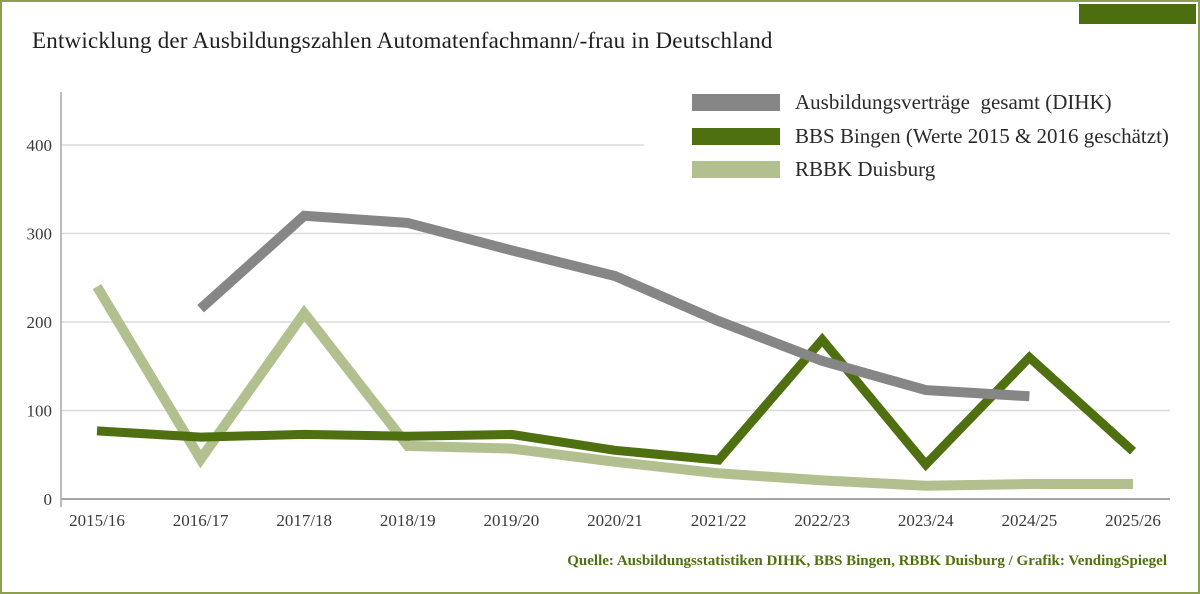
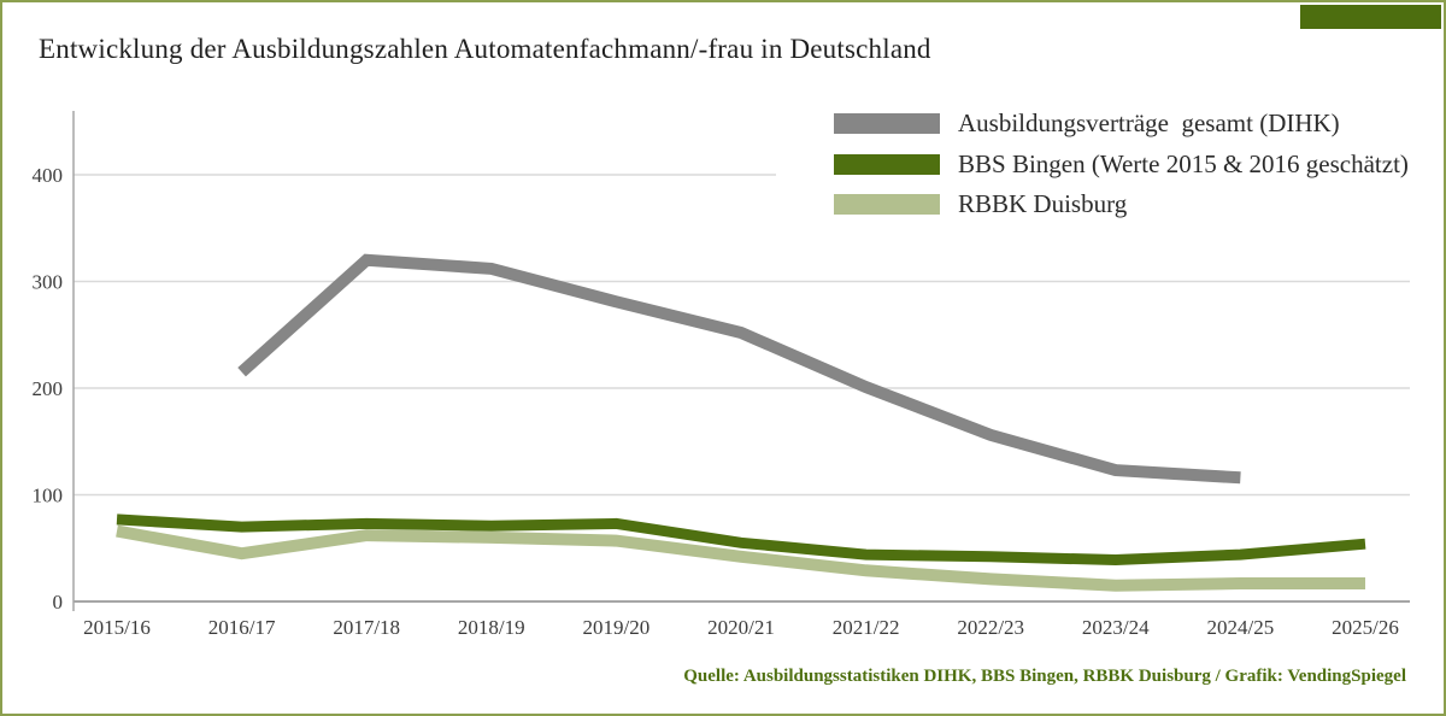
RBBK Duisburg/2015/16: 240 -> 70
RBBK Duisburg/2017/18: 210 -> 60
BBS Bingen (Werte 2015 & 2016 geschätzt)/2022/23: 180 -> 40
BBS Bingen (Werte 2015 & 2016 geschätzt)/2024/25: 160 -> 40
